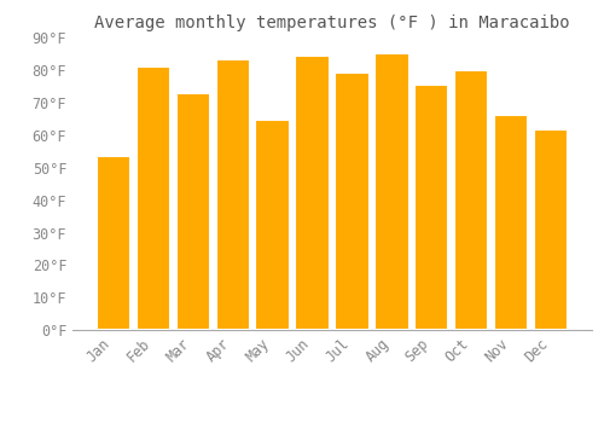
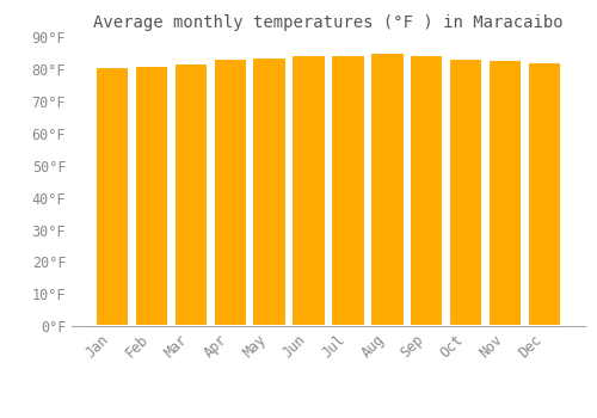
Jan: 53.5°F -> 81.0°F
Mar: 73.0°F -> 82.0°F
May: 65.0°F -> 84.0°F
Jul: 79.5°F -> 84.5°F
Sep: 75.5°F -> 84.5°F
Oct: 80.0°F -> 83.5°F
Nov: 66.5°F -> 83.0°F
Dec: 62.0°F -> 82.5°F
